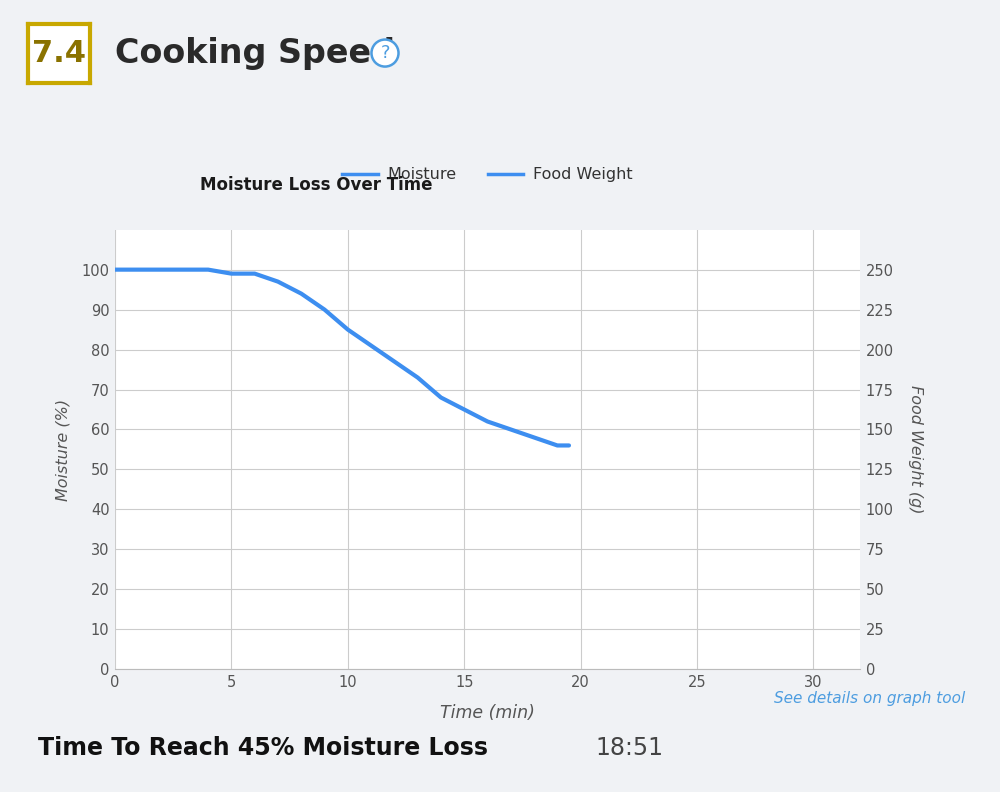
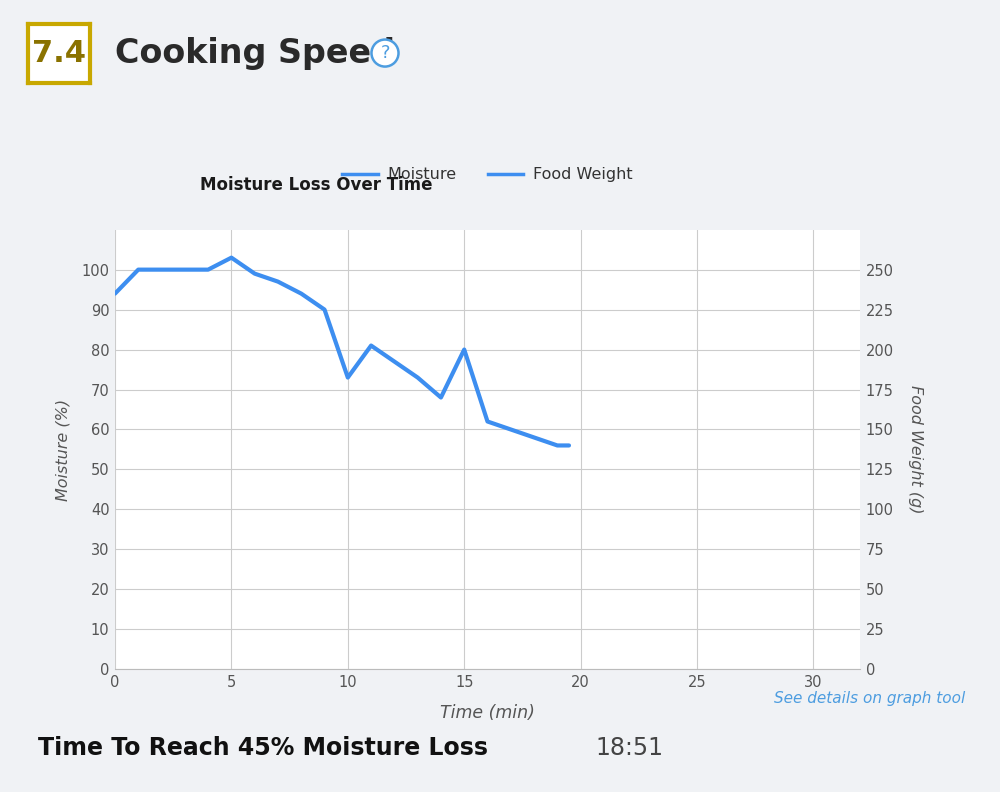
0: 100 -> 94
5: 99 -> 103
10: 85 -> 73
15: 65 -> 80
